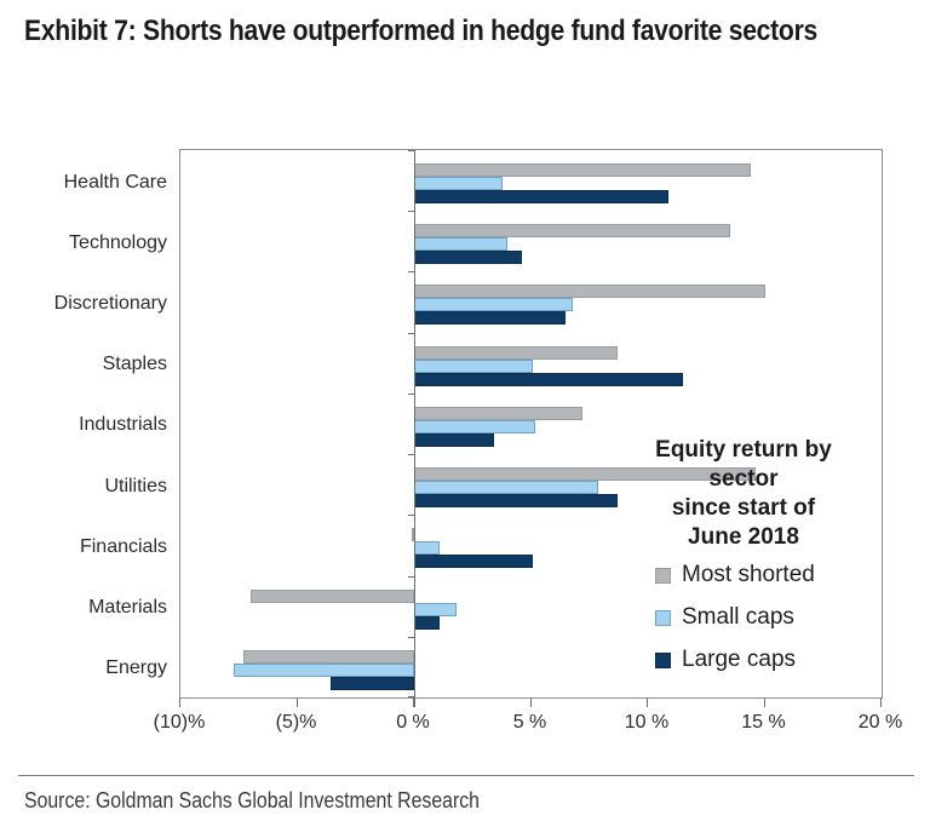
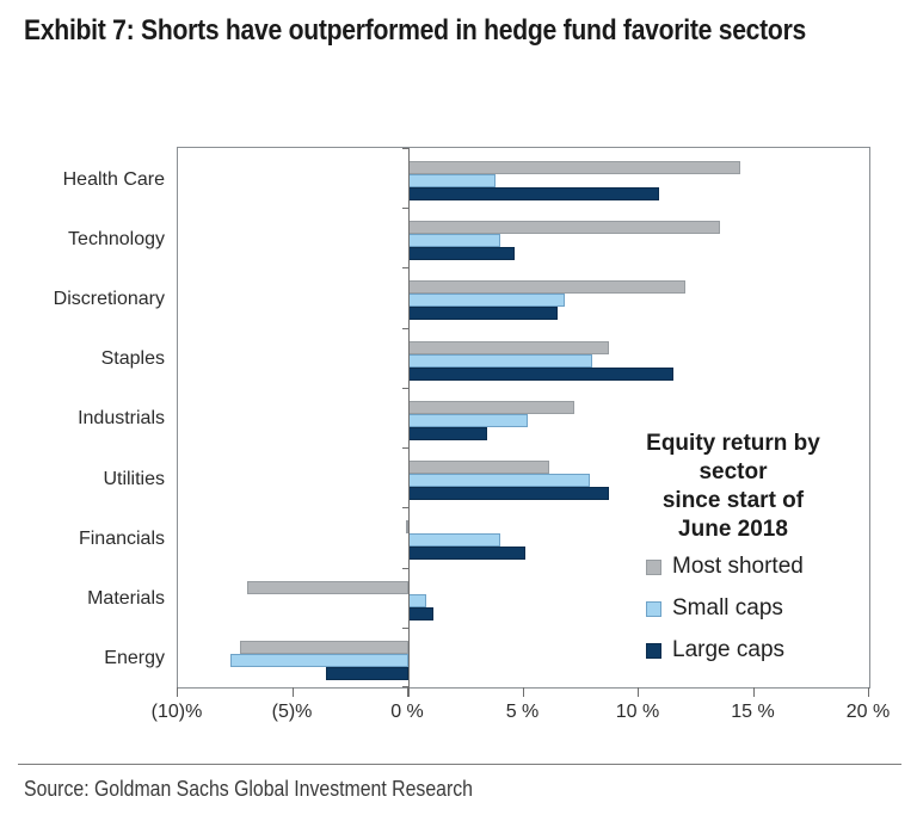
Most shorted/Discretionary: 15.0% -> 12.0%
Small caps/Staples: 5.1% -> 8.0%
Most shorted/Utilities: 14.6% -> 6.1%
Small caps/Financials: 1.1% -> 4.0%
Small caps/Materials: 1.8% -> 0.8%
